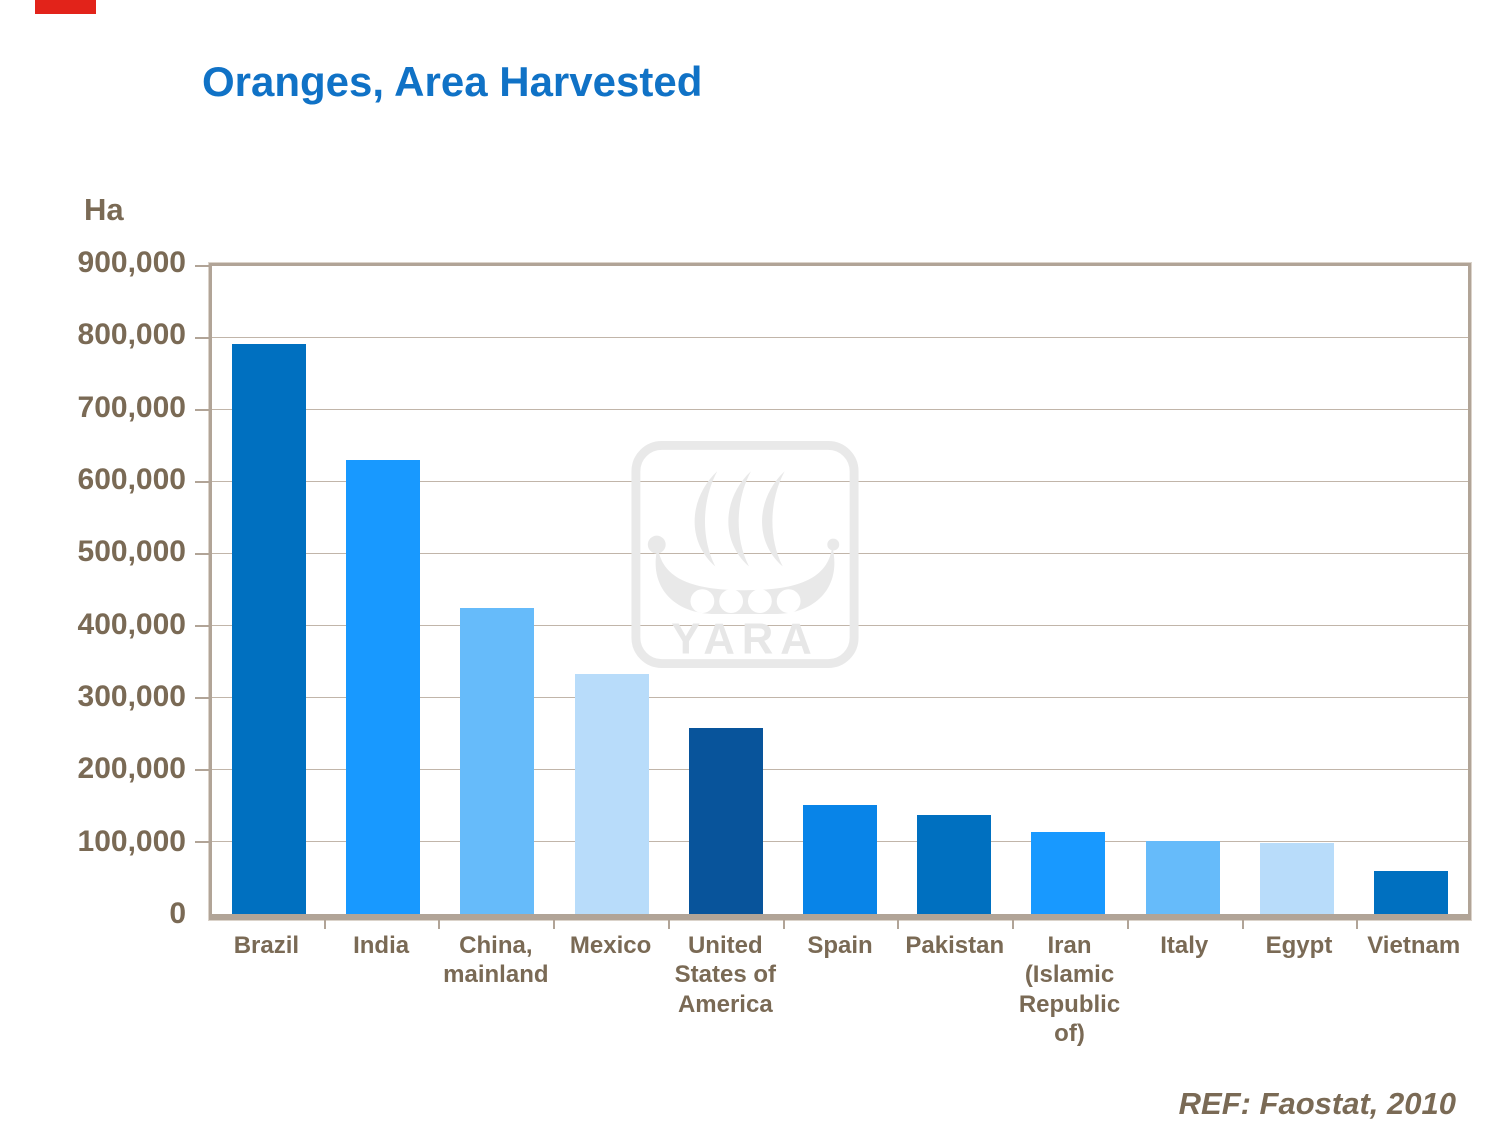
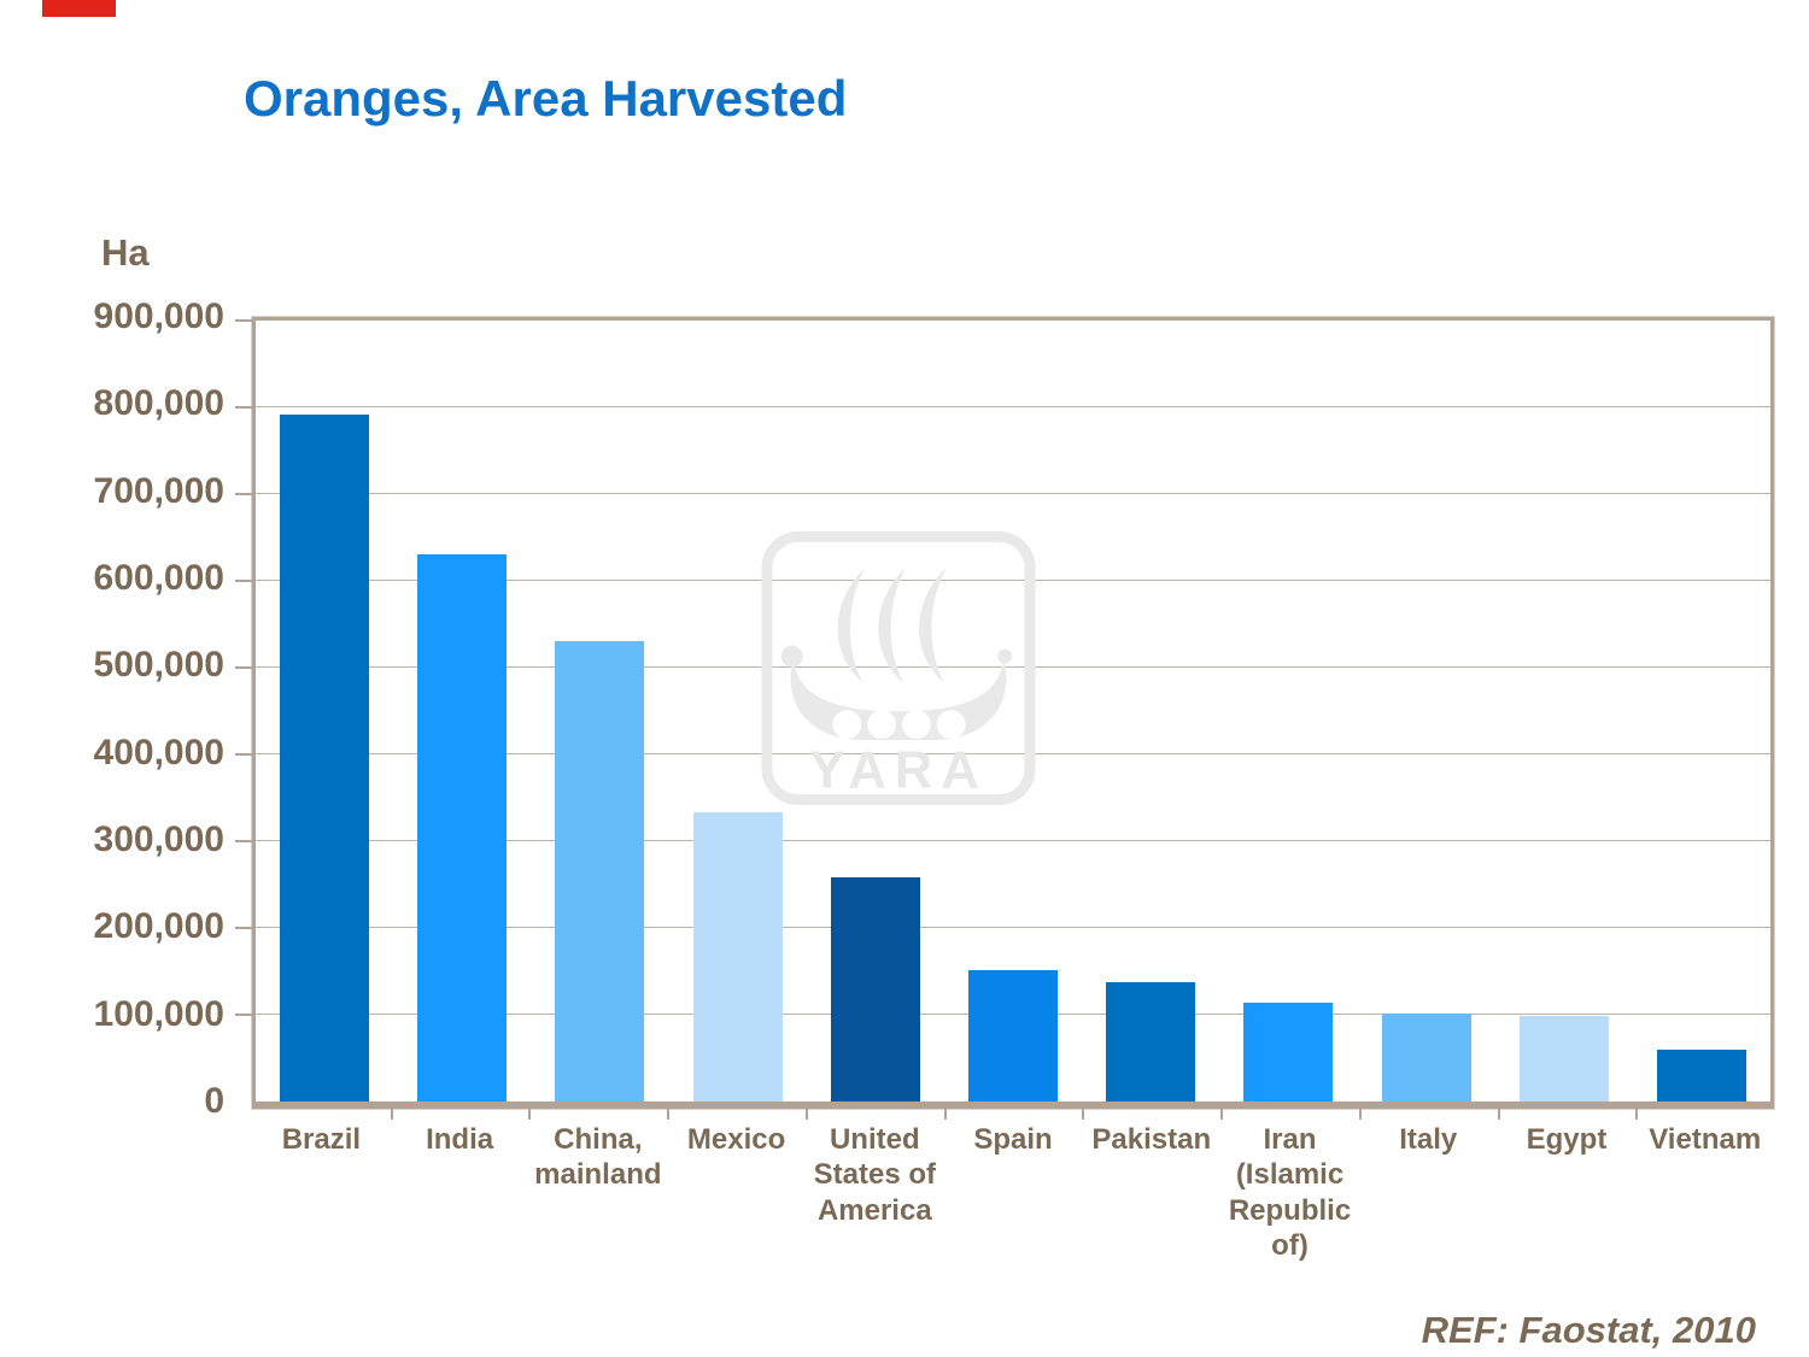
China, mainland: 420000 -> 530000
